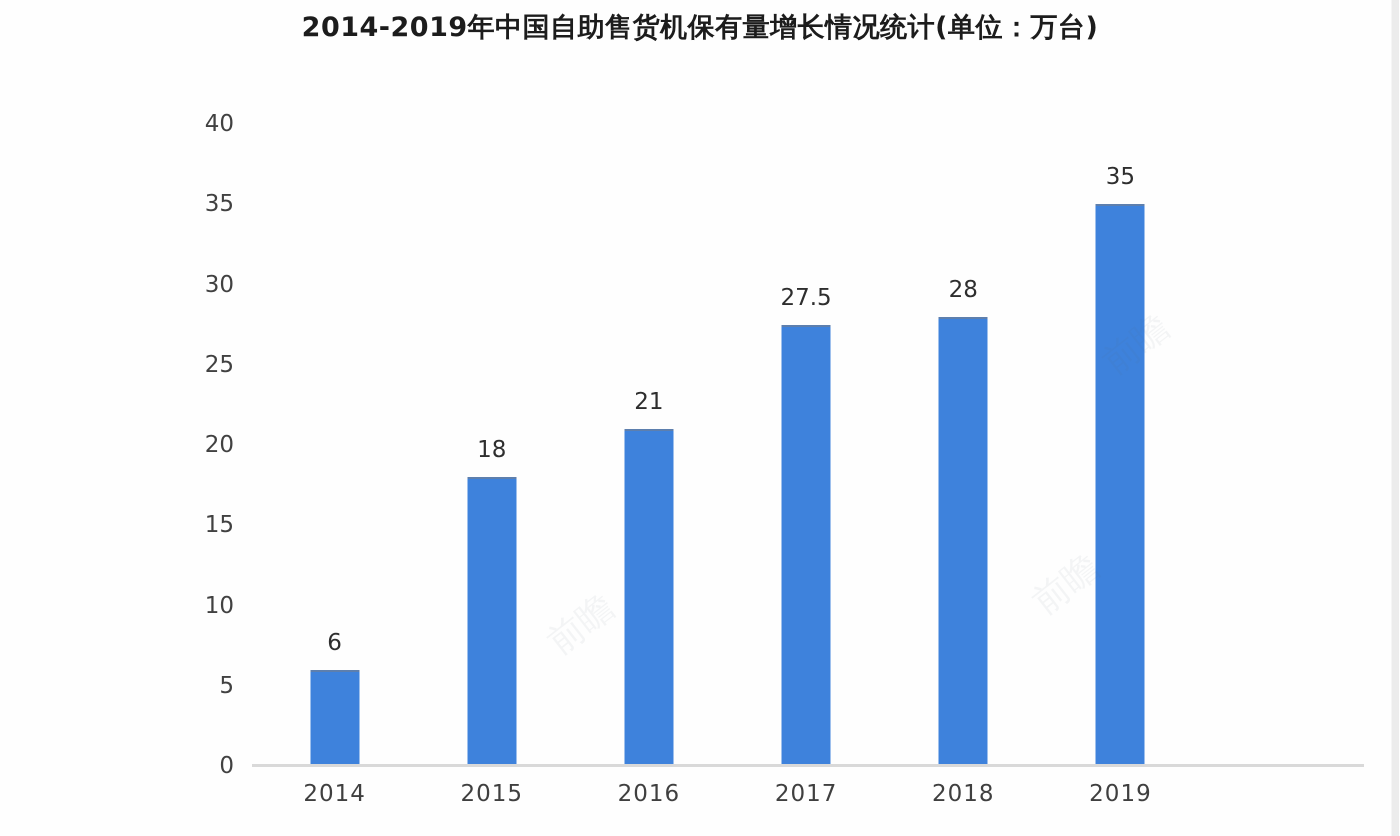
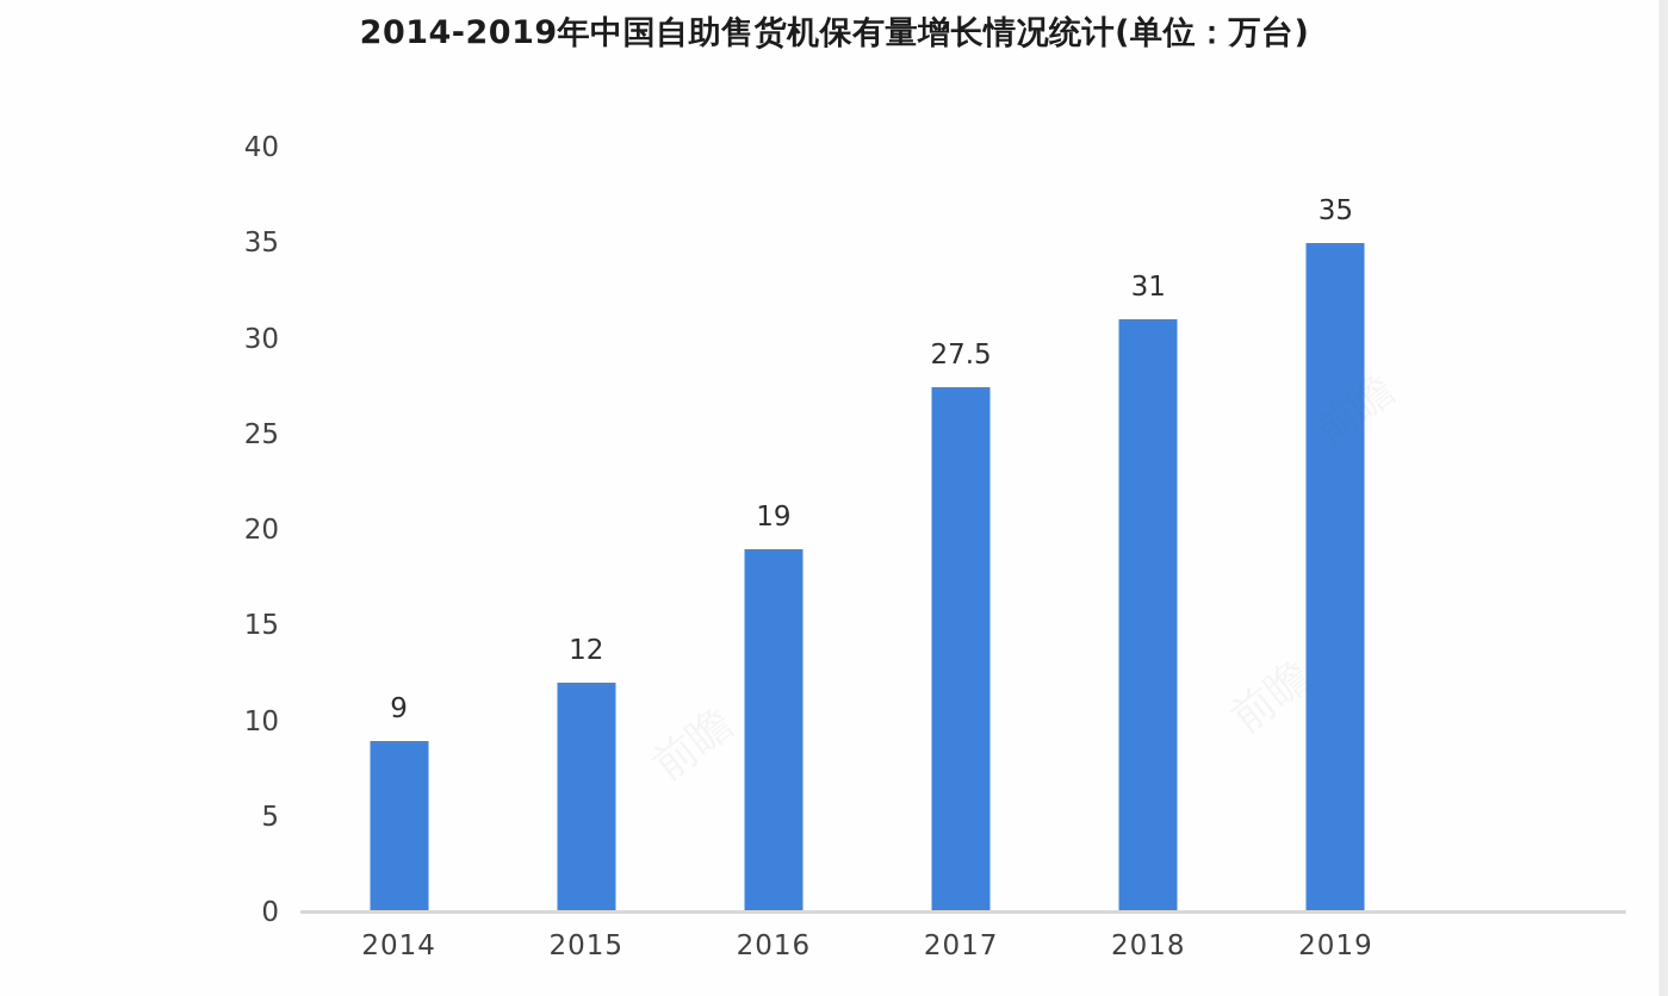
2014: 6 -> 9
2015: 18 -> 12
2016: 21 -> 19
2018: 28 -> 31
